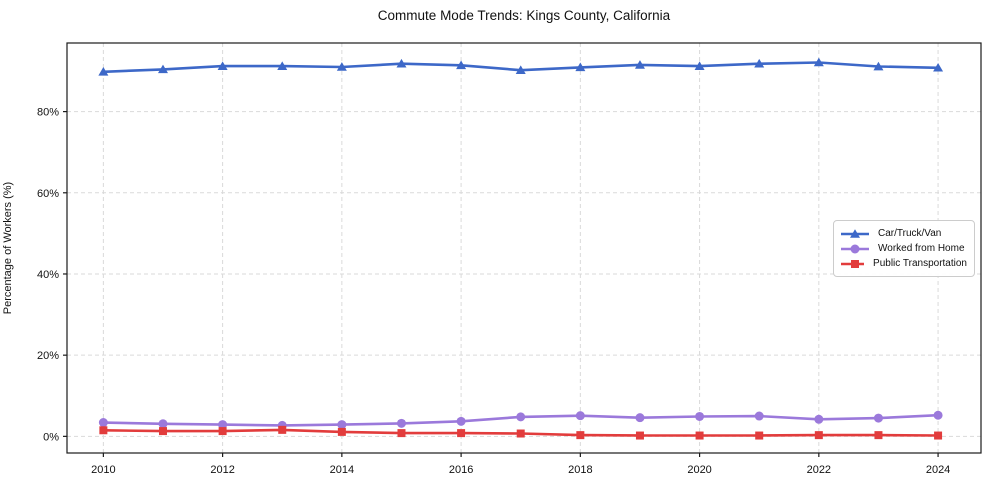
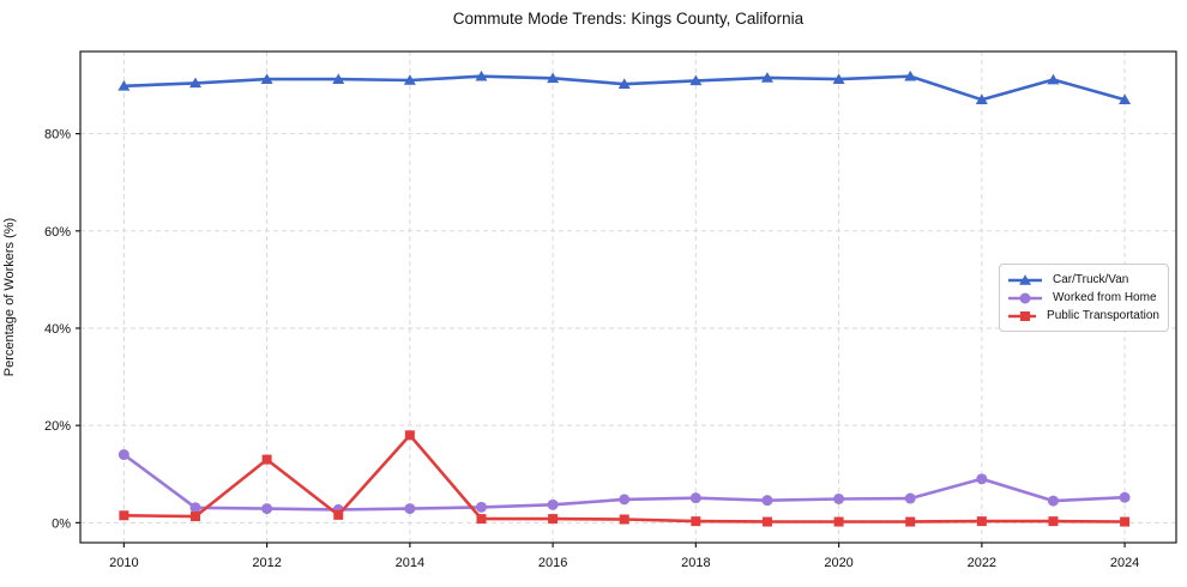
Worked from Home/2010: 3% -> 14%
Public Transportation/2012: 1% -> 13%
Public Transportation/2014: 1% -> 18%
Car/Truck/Van/2022: 92% -> 87%
Worked from Home/2022: 4% -> 9%
Car/Truck/Van/2024: 91% -> 87%
